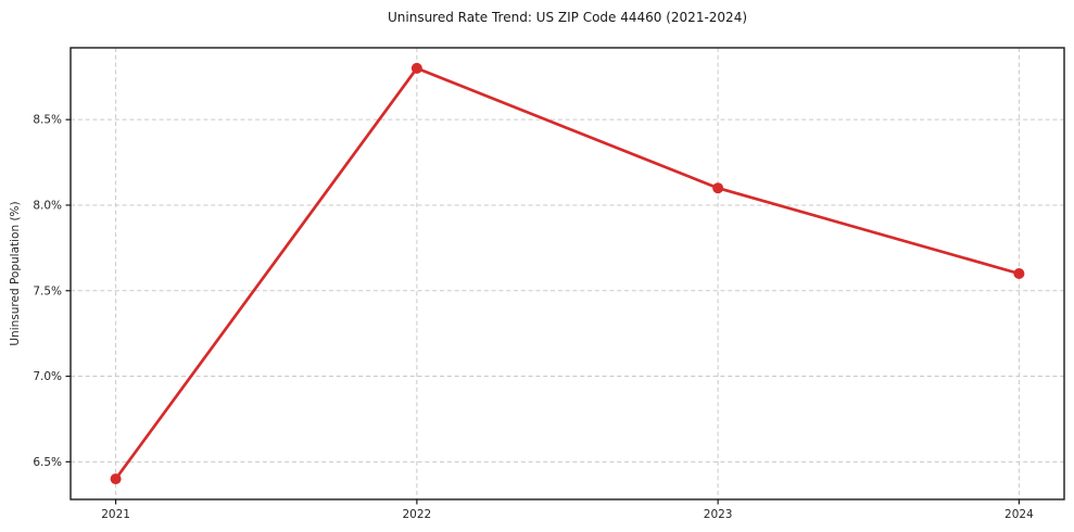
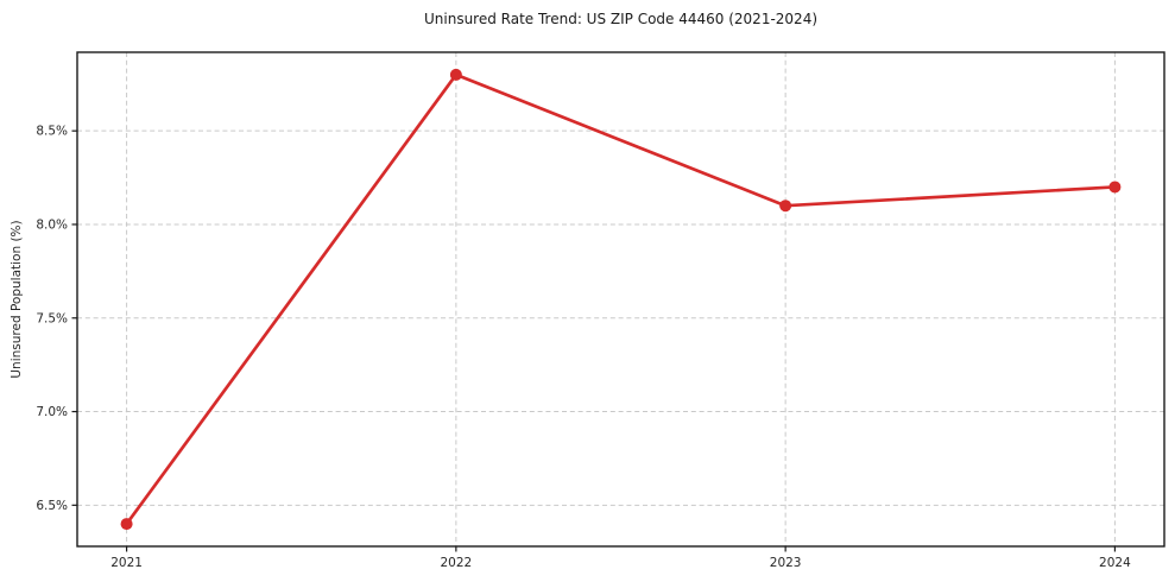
2024: 7.6% -> 8.2%
